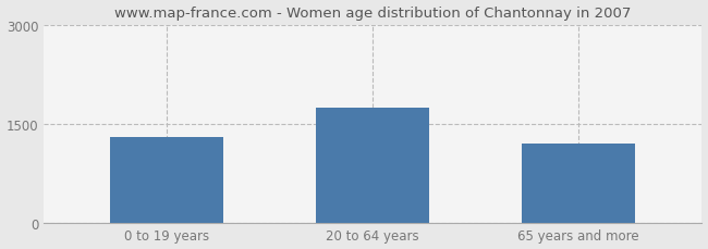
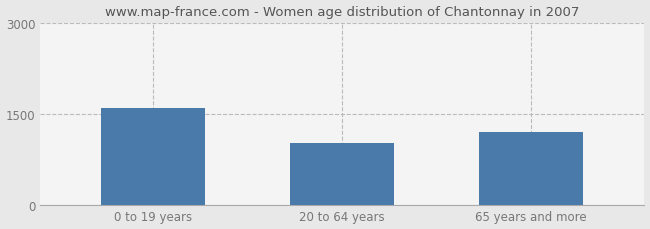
0 to 19 years: 1310 -> 1600
20 to 64 years: 1750 -> 1020
